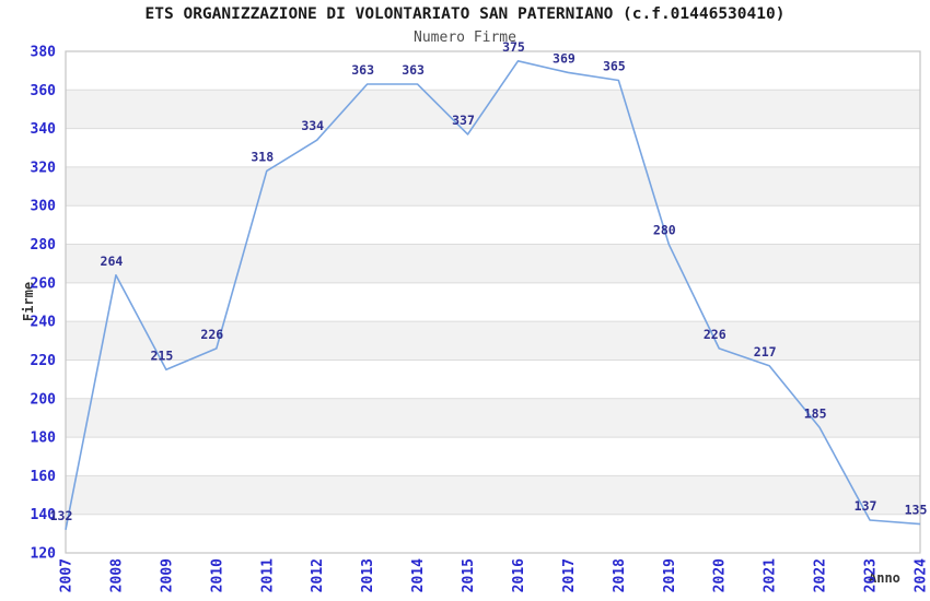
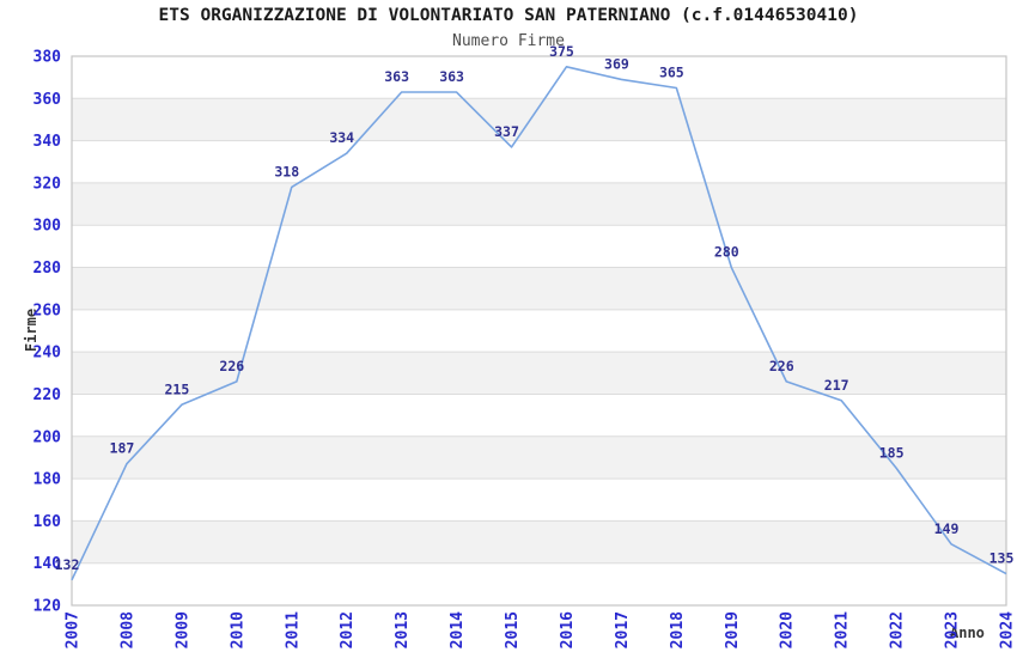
2008: 264 -> 187
2023: 137 -> 149
